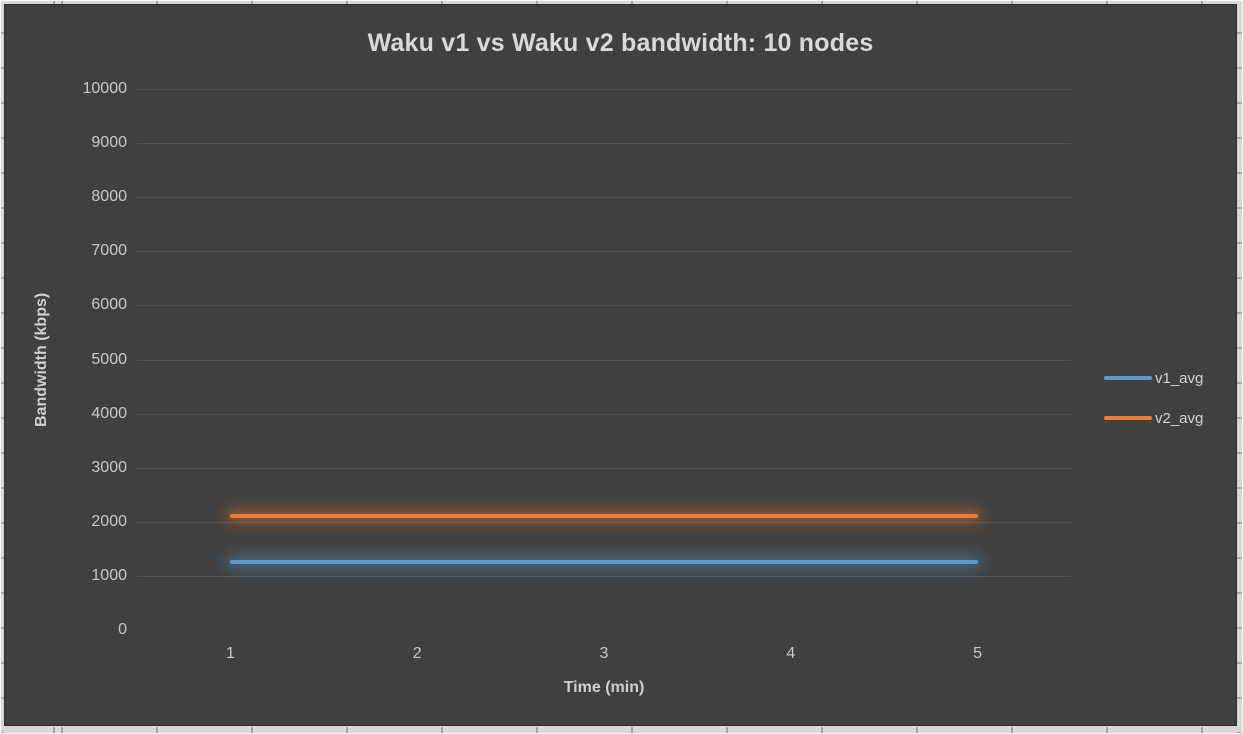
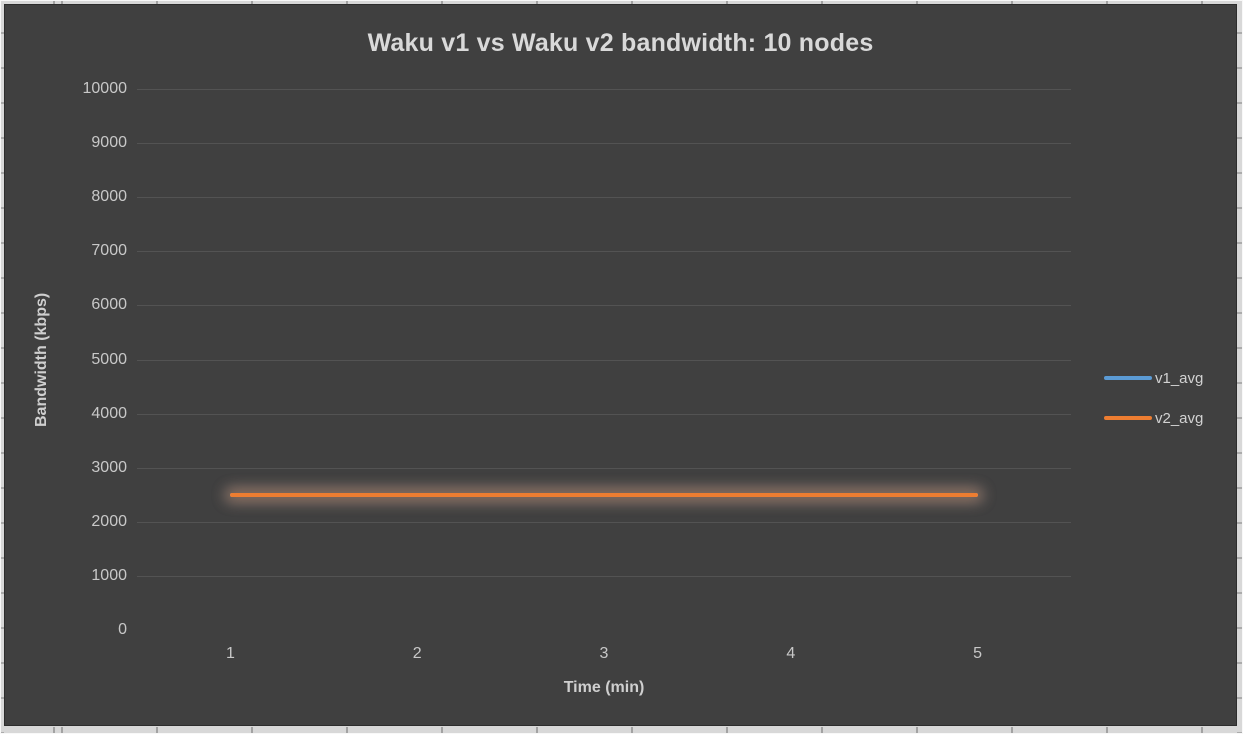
v1_avg/1: 1200 -> 2500
v2_avg/1: 2100 -> 2500
v2_avg/3: 2100 -> 2900
v1_avg/4: 1200 -> 1600
v2_avg/5: 2100 -> 2900
